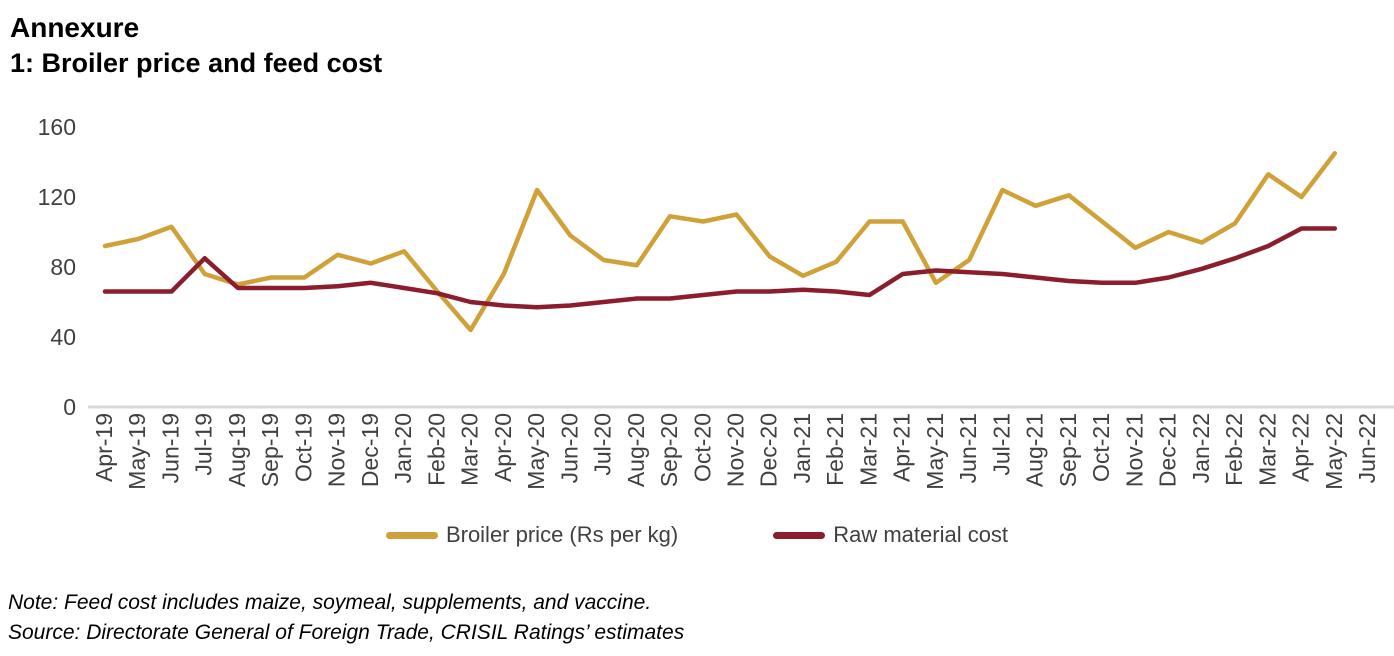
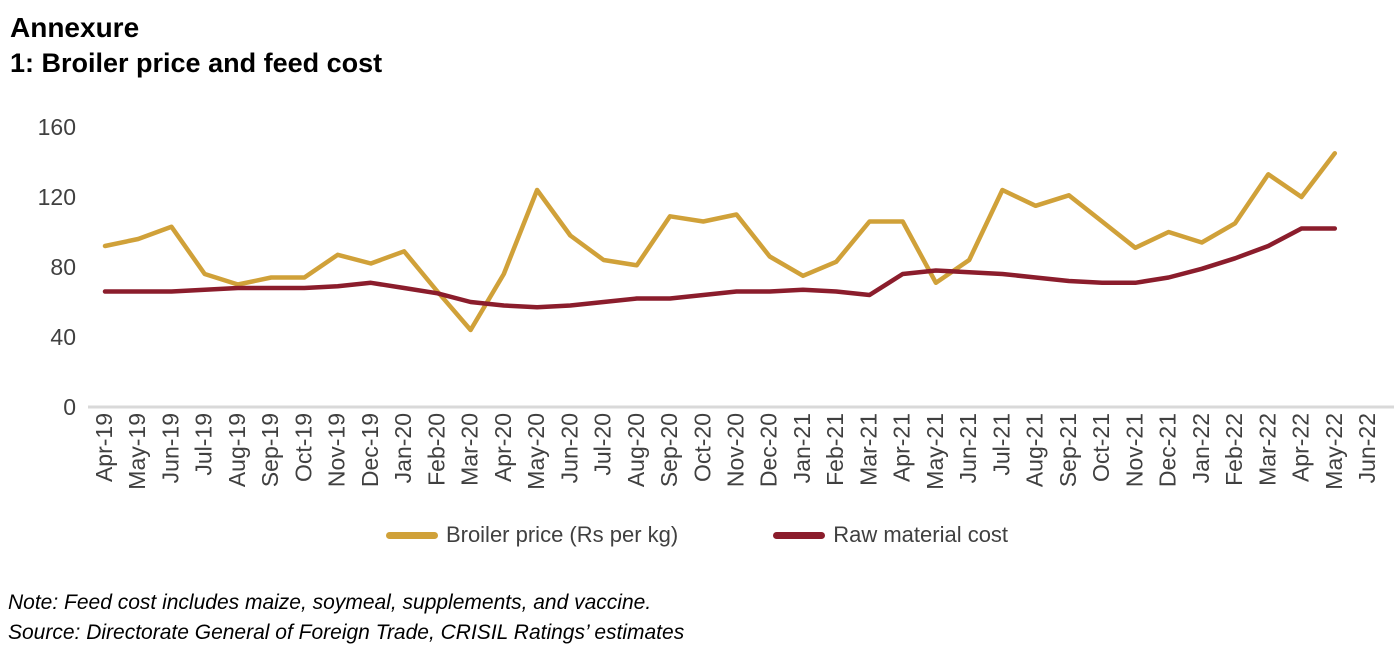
Raw material cost/Jul-19: 85 -> 67
